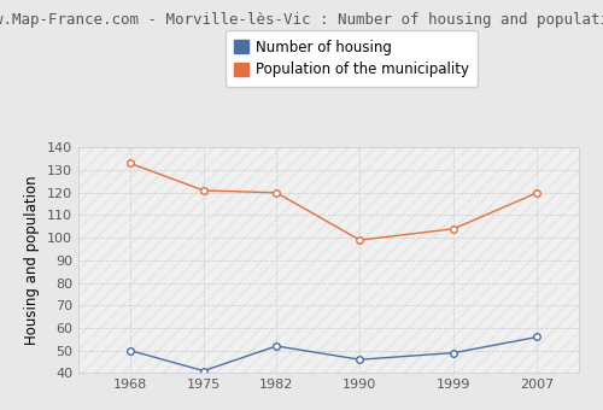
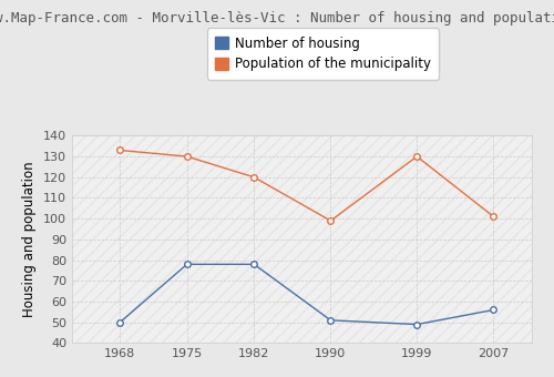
Number of housing/1975: 41 -> 78
Population of the municipality/1975: 121 -> 130
Number of housing/1982: 52 -> 78
Number of housing/1990: 46 -> 51
Population of the municipality/1999: 104 -> 130
Population of the municipality/2007: 120 -> 101
